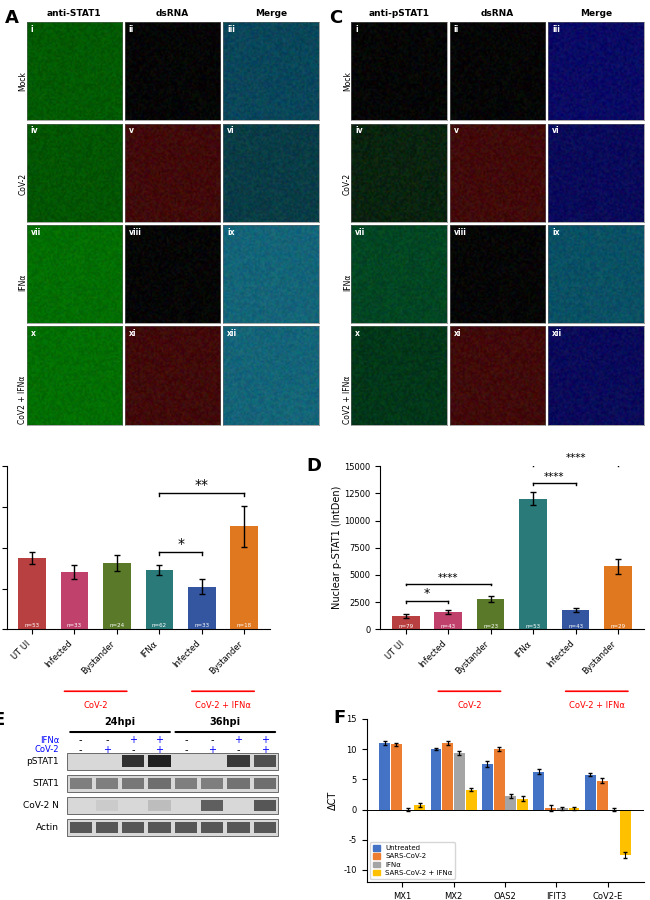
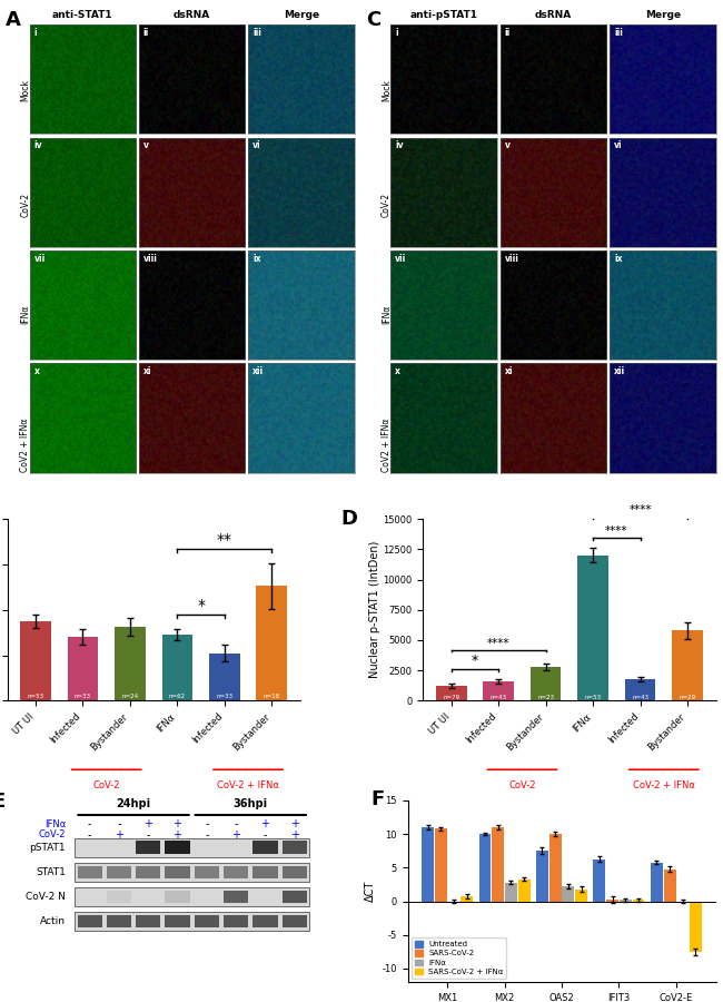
IFNα/MX2: 9.4 -> 2.8
